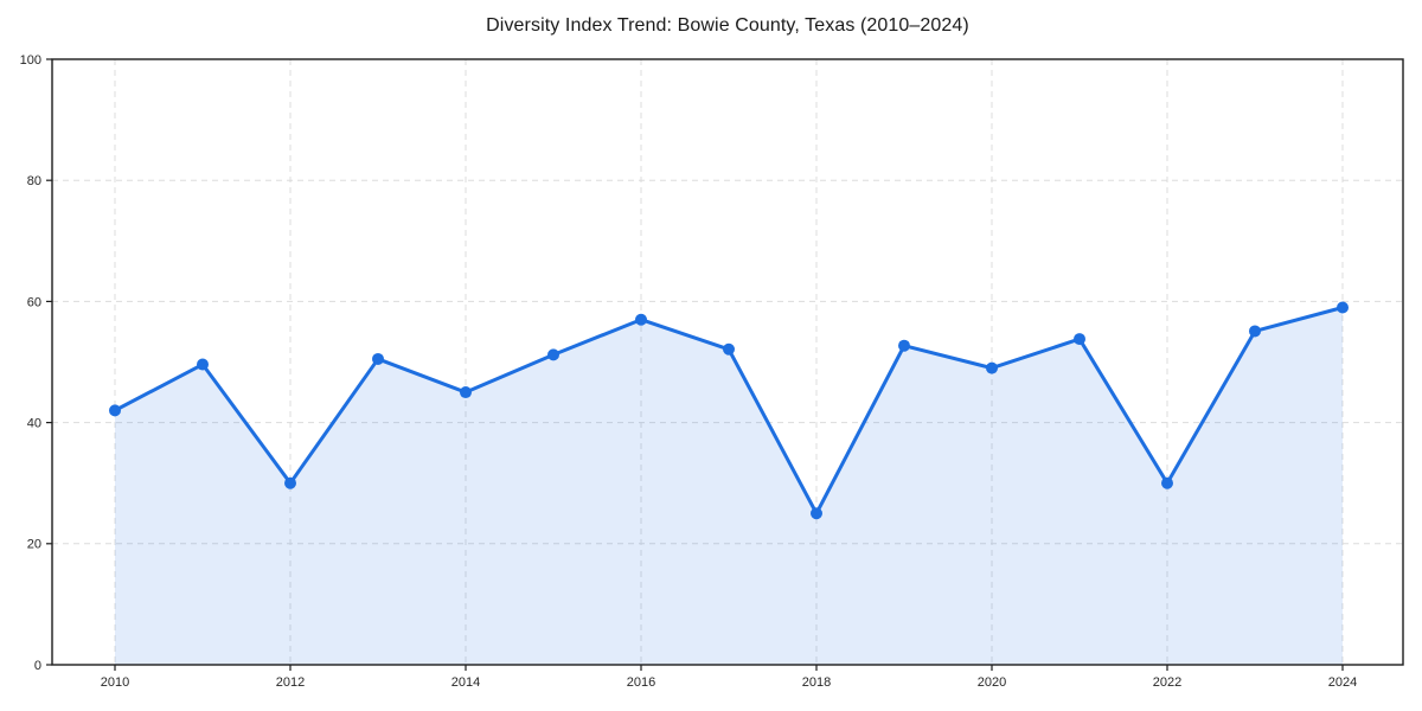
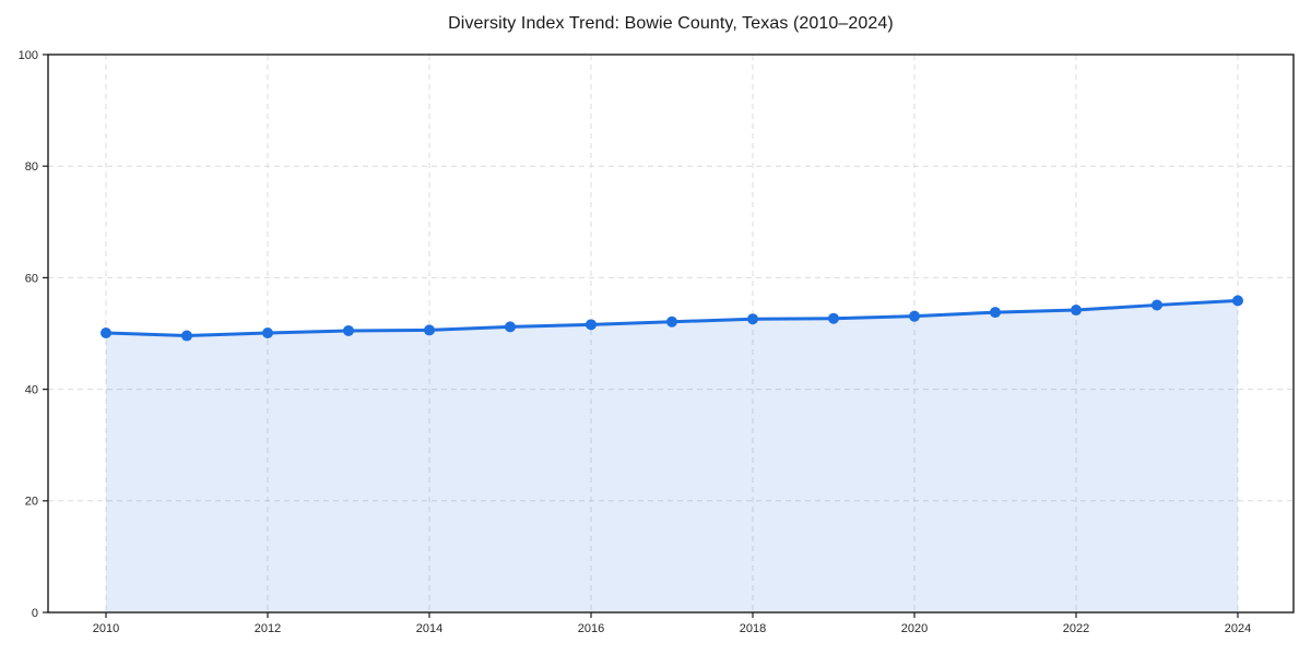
2010: 42 -> 50
2012: 30 -> 50
2014: 45 -> 51
2016: 57 -> 52
2018: 25 -> 53
2020: 49 -> 53
2022: 30 -> 54
2024: 59 -> 56
